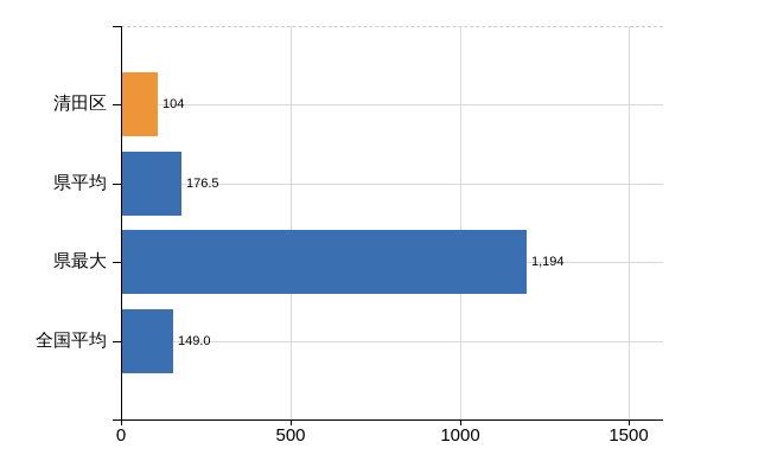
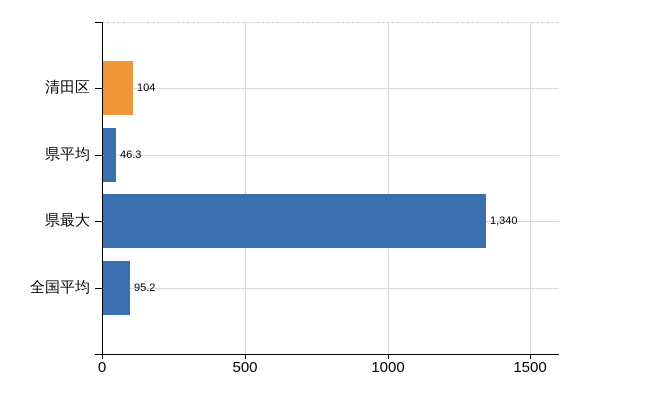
県平均: 176.5 -> 46.3
県最大: 1,194 -> 1,340
全国平均: 149.0 -> 95.2
